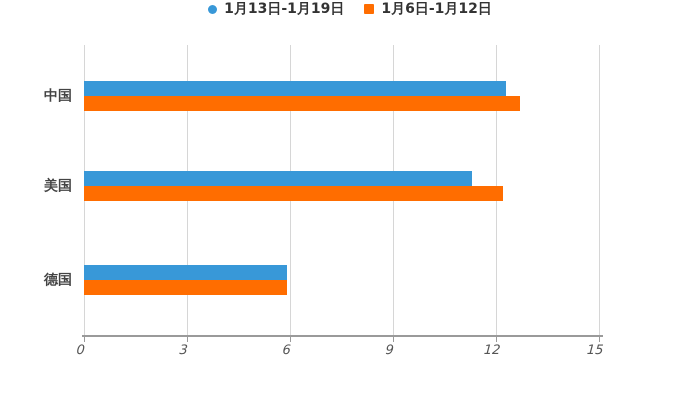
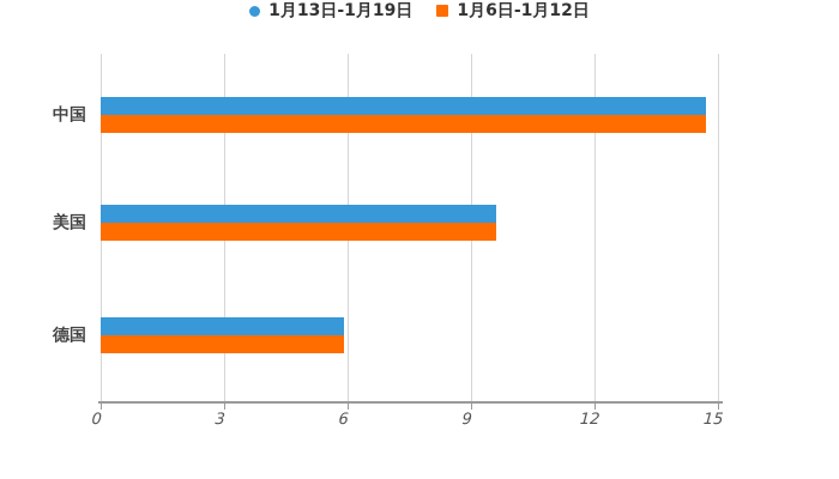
1月13日-1月19日/中国: 12.3 -> 14.7
1月6日-1月12日/中国: 12.7 -> 14.7
1月13日-1月19日/美国: 11.3 -> 9.6
1月6日-1月12日/美国: 12.2 -> 9.6
